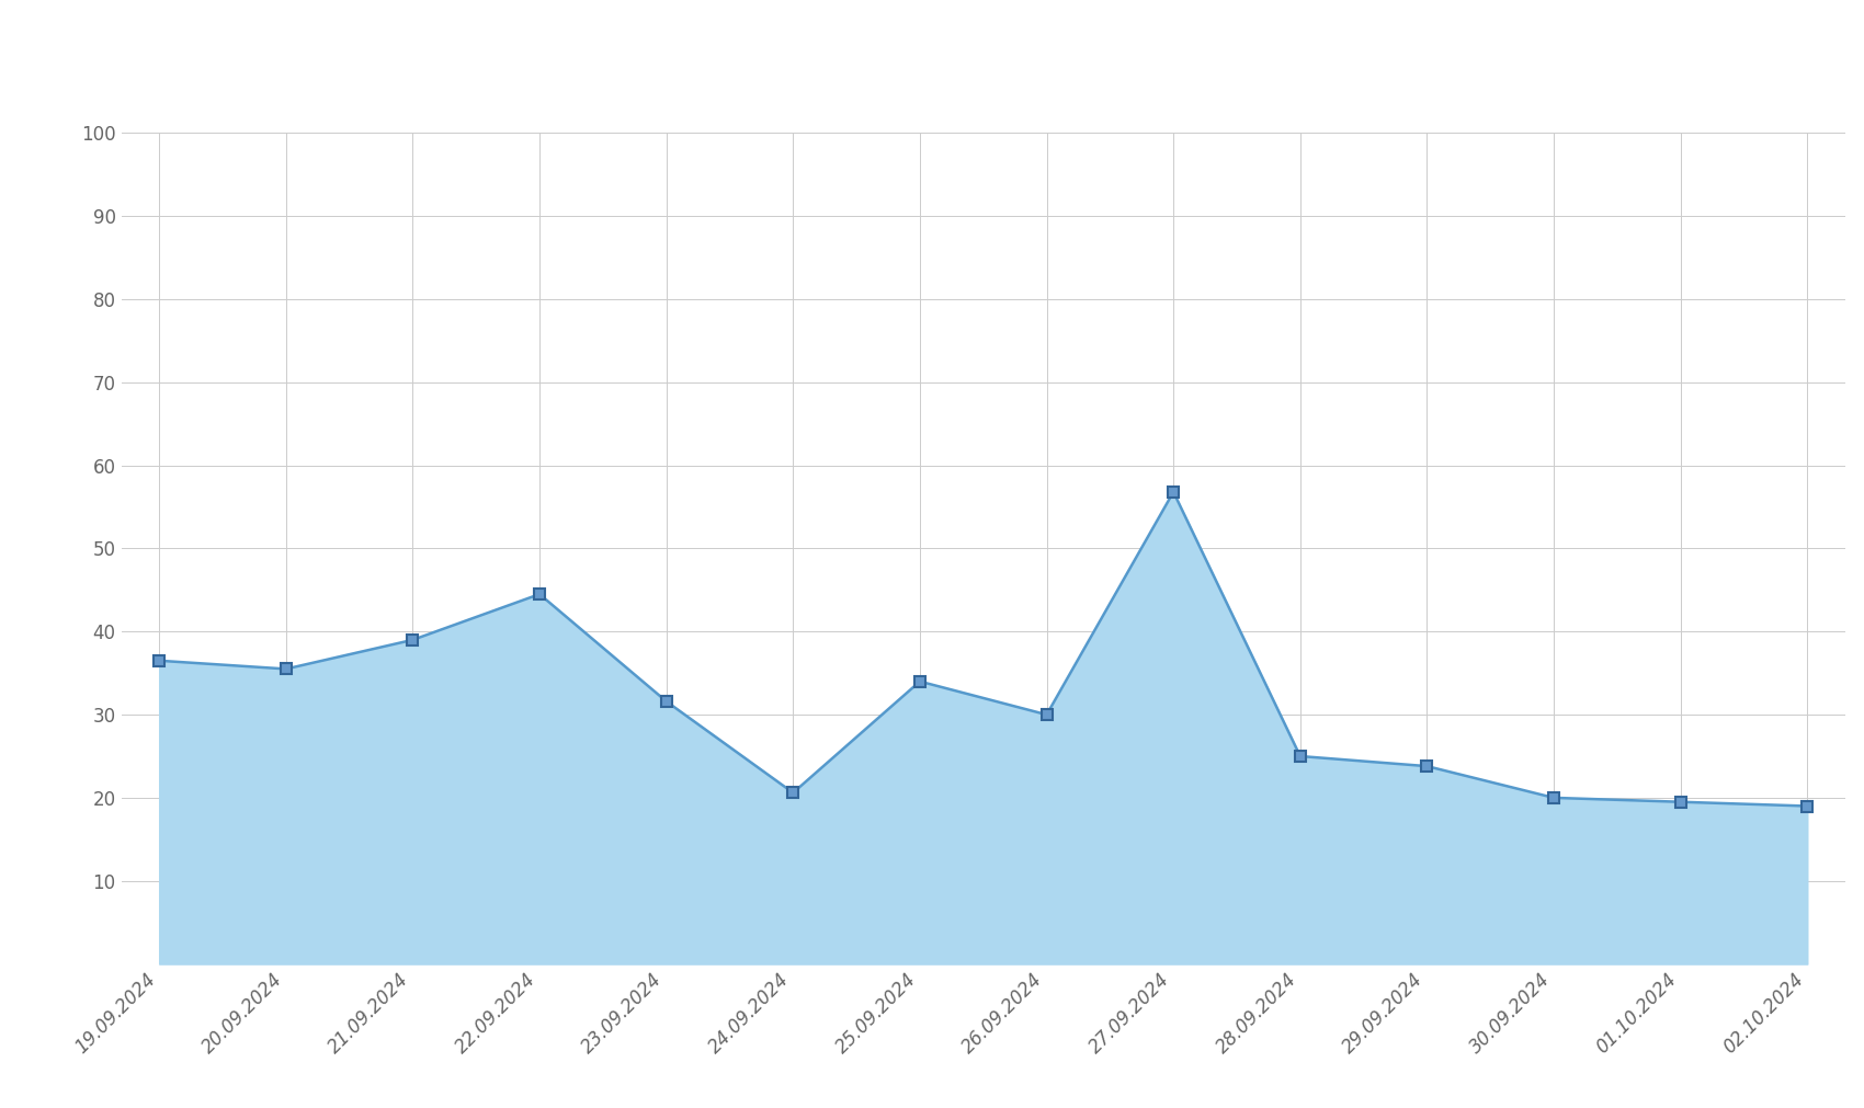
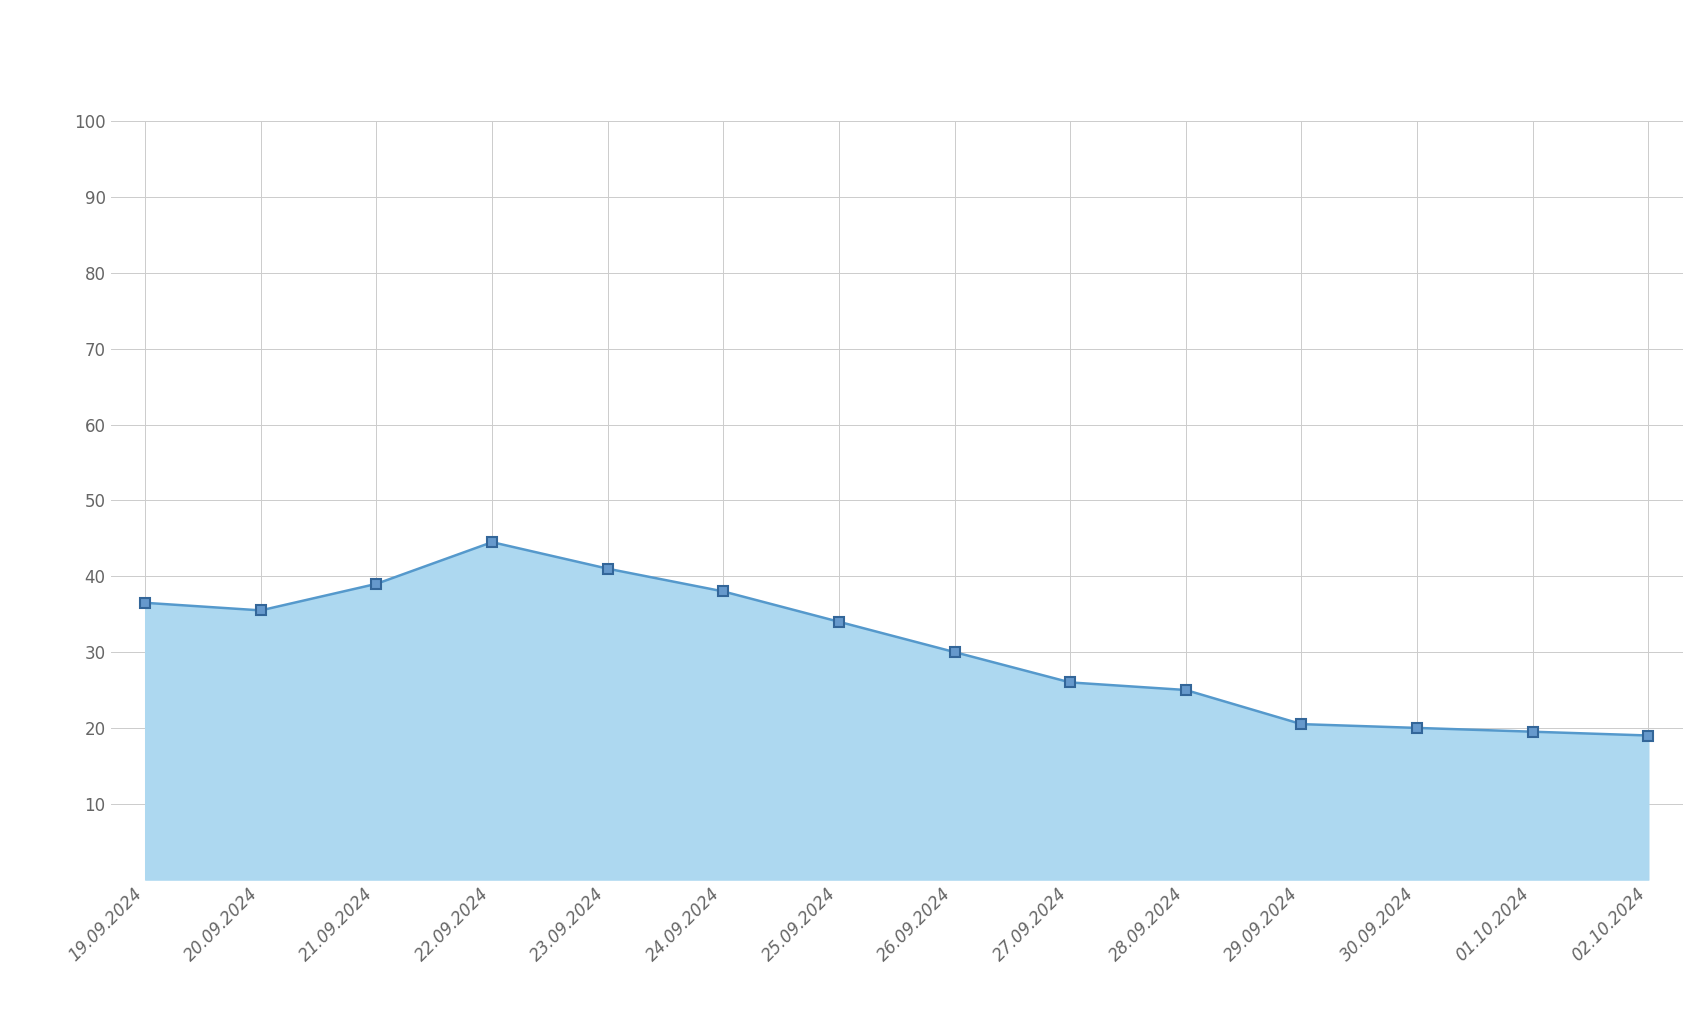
23.09.2024: 31.6 -> 41.0
24.09.2024: 20.6 -> 38.0
27.09.2024: 56.8 -> 26.0
29.09.2024: 23.8 -> 20.5
